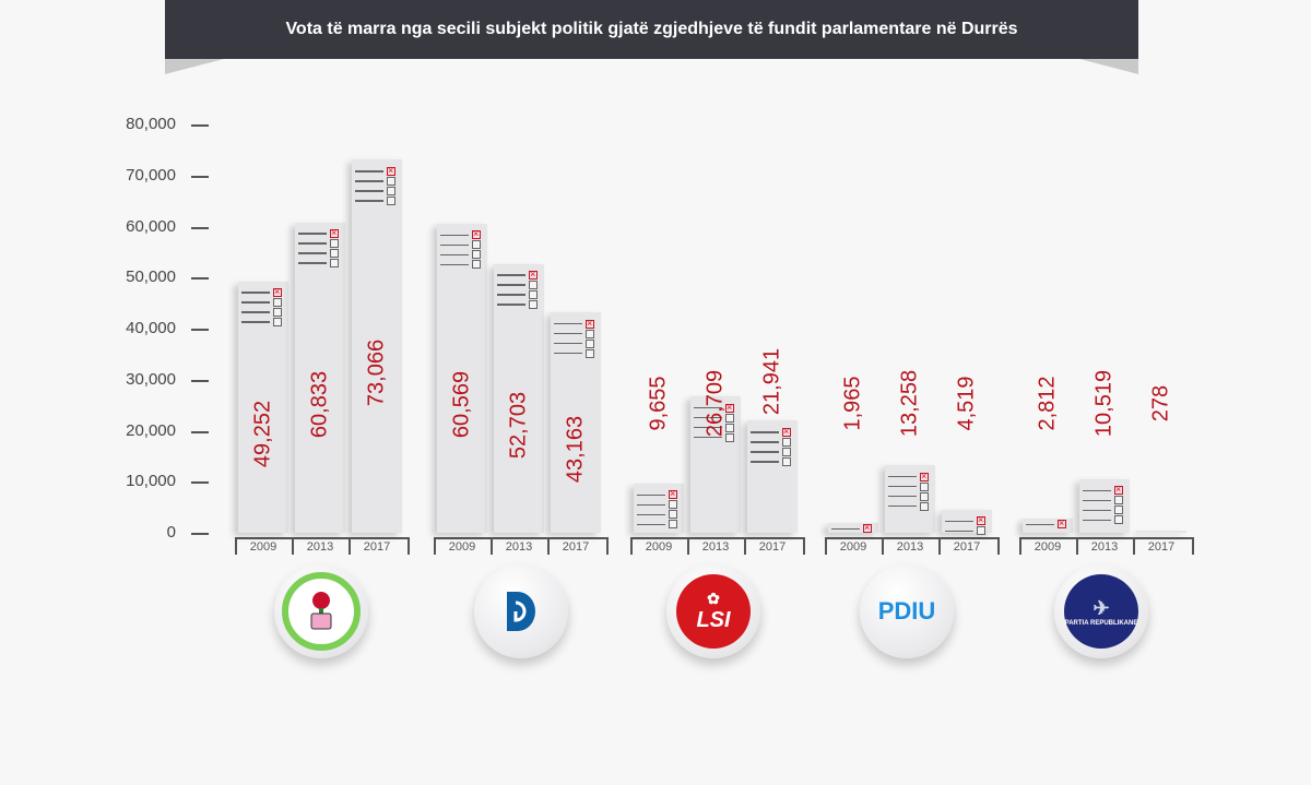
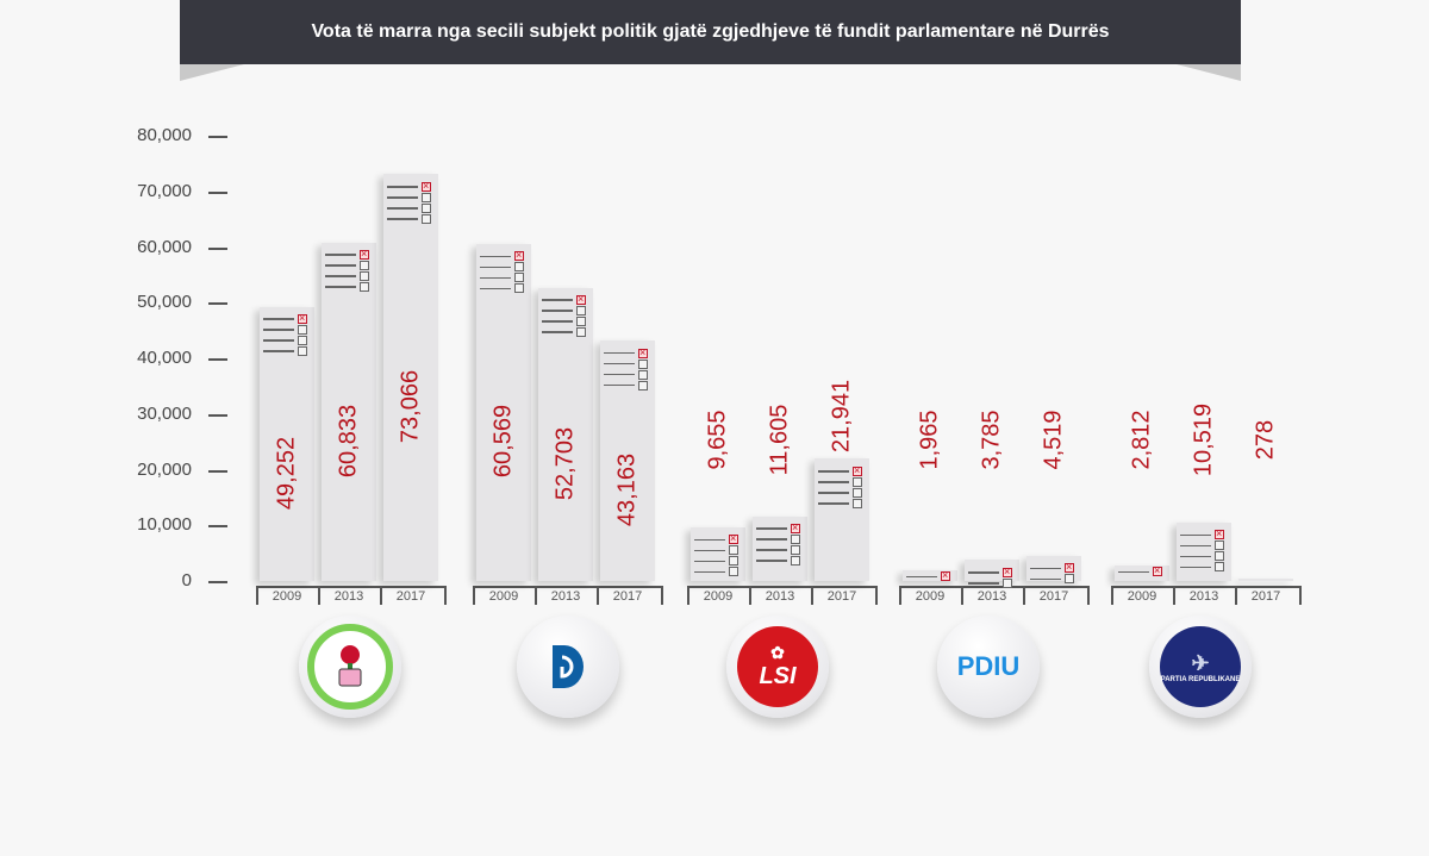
LSI/2013: 26,709 -> 11,605
PDIU/2013: 13,258 -> 3,785
